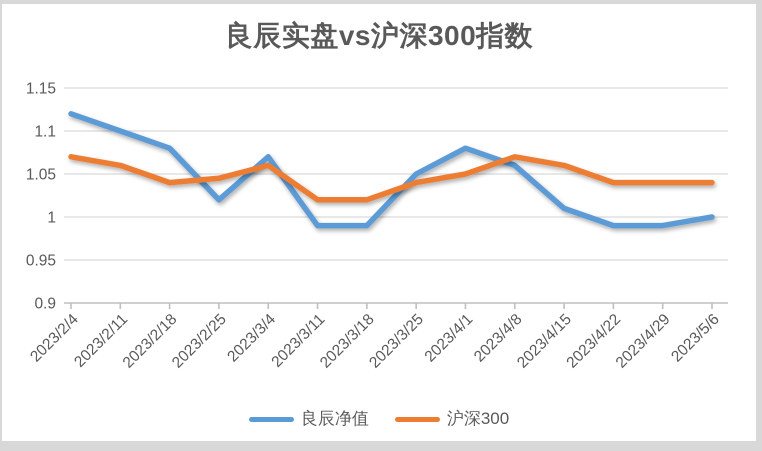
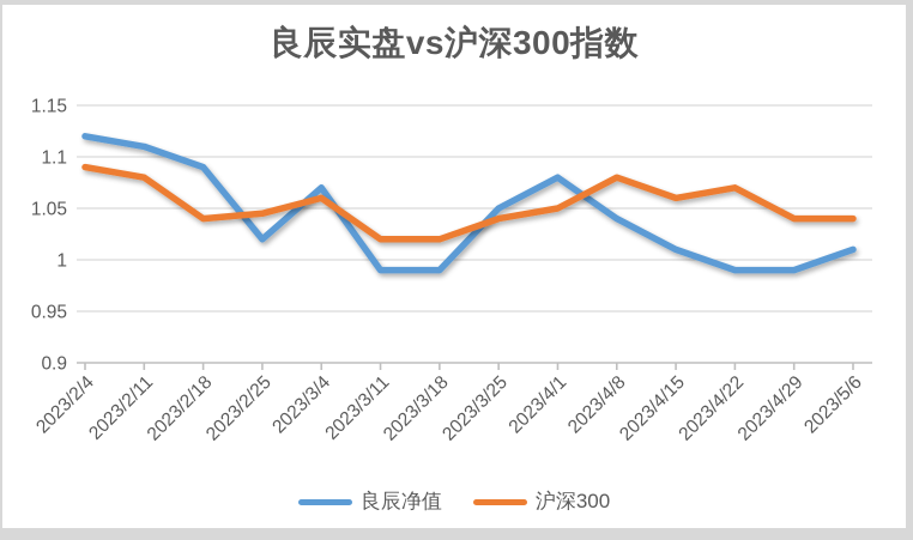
沪深300/2023/2/4: 1.07 -> 1.09
良辰净值/2023/2/11: 1.10 -> 1.11
沪深300/2023/2/11: 1.06 -> 1.08
良辰净值/2023/2/18: 1.08 -> 1.09
良辰净值/2023/4/8: 1.06 -> 1.04
沪深300/2023/4/8: 1.07 -> 1.08
沪深300/2023/4/22: 1.04 -> 1.07
良辰净值/2023/5/6: 1.00 -> 1.01
